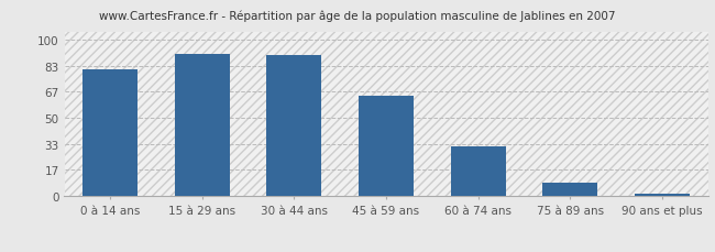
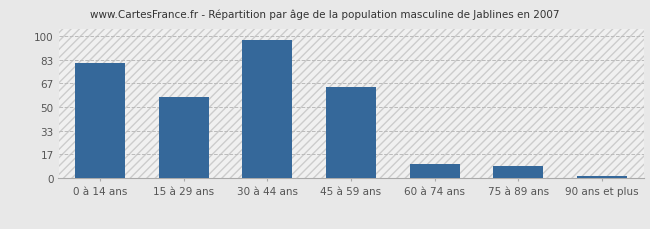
15 à 29 ans: 91 -> 57
30 à 44 ans: 90 -> 97
60 à 74 ans: 32 -> 10
